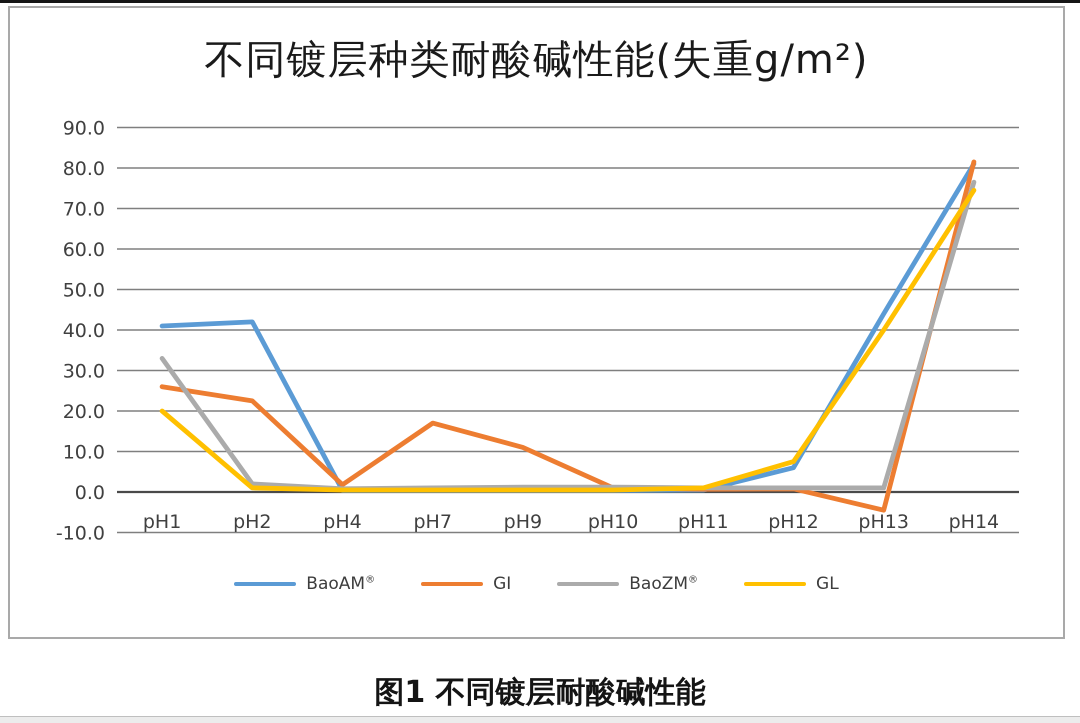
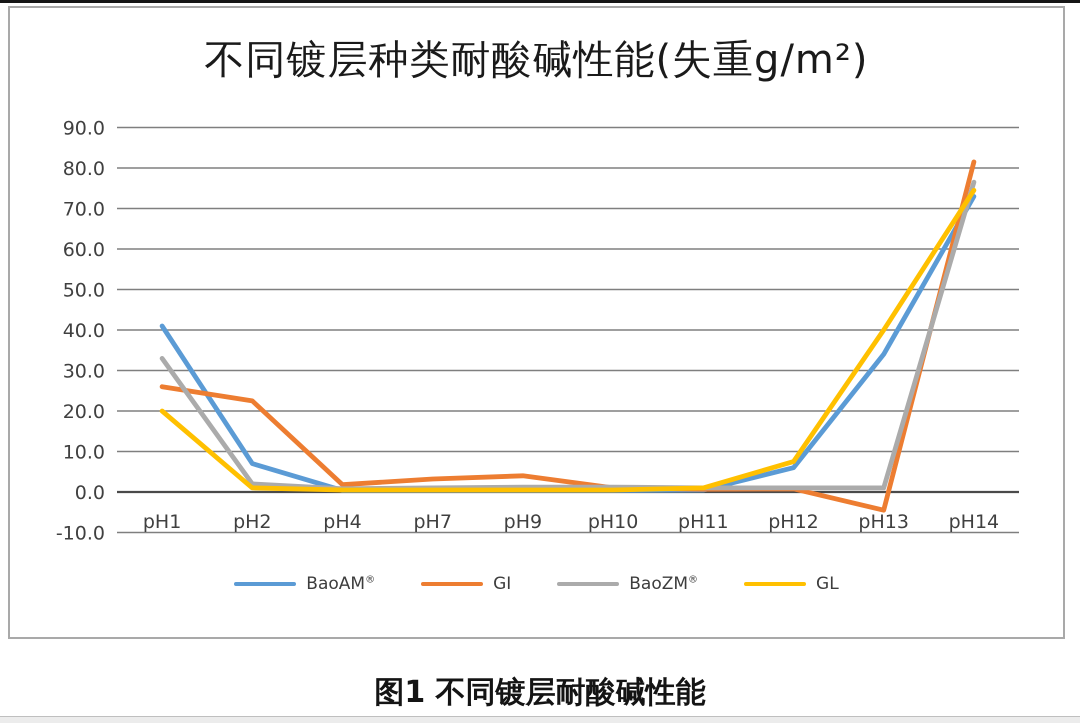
BaoAM®/pH2: 42 -> 7
GI/pH7: 17 -> 3
GI/pH9: 11 -> 4
BaoAM®/pH13: 44 -> 34
BaoAM®/pH14: 81 -> 73
